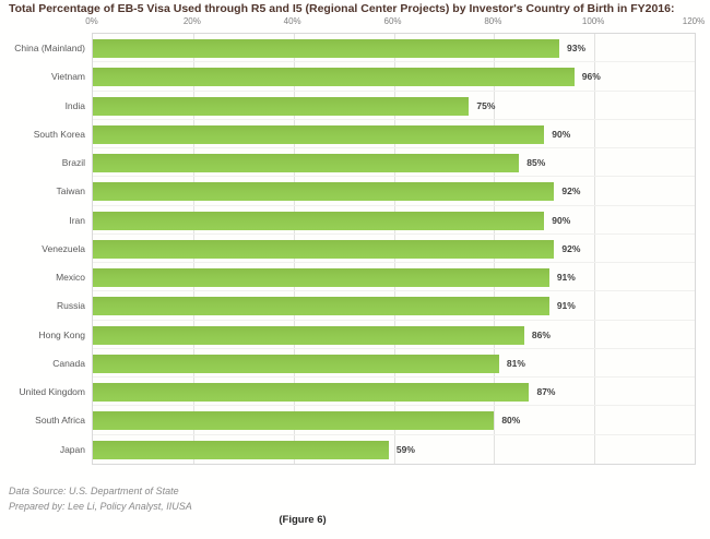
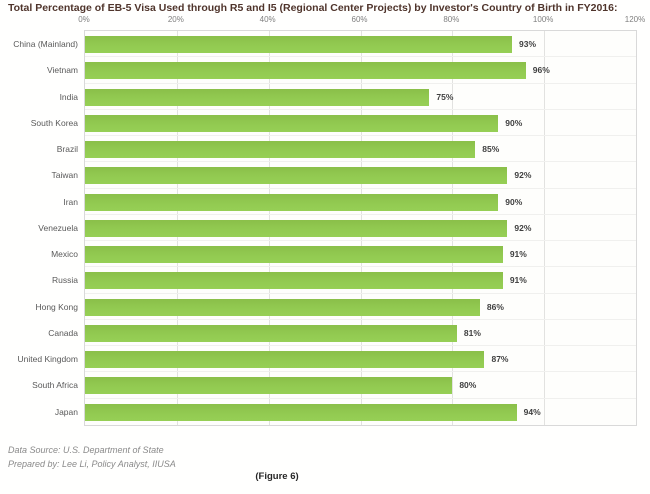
Japan: 59% -> 94%
